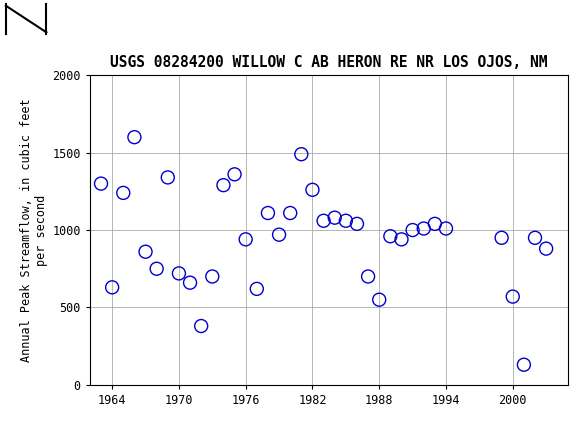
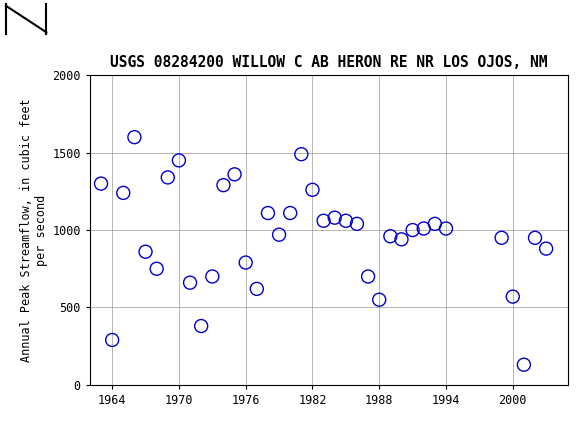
1964: 630 -> 290
1970: 720 -> 1450
1976: 940 -> 790
